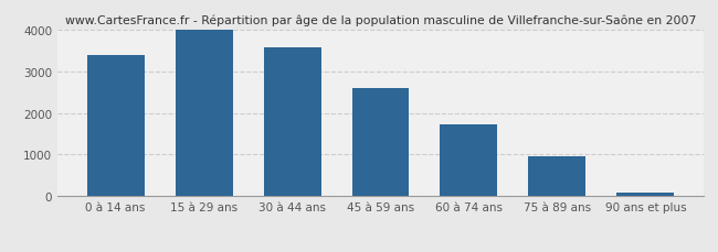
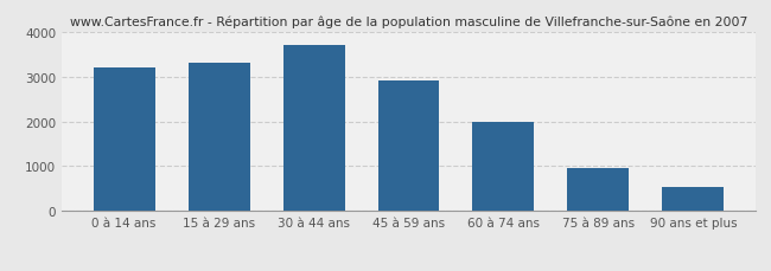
0 à 14 ans: 3380 -> 3200
15 à 29 ans: 3980 -> 3300
30 à 44 ans: 3560 -> 3700
45 à 59 ans: 2600 -> 2900
60 à 74 ans: 1730 -> 2000
90 ans et plus: 100 -> 550
